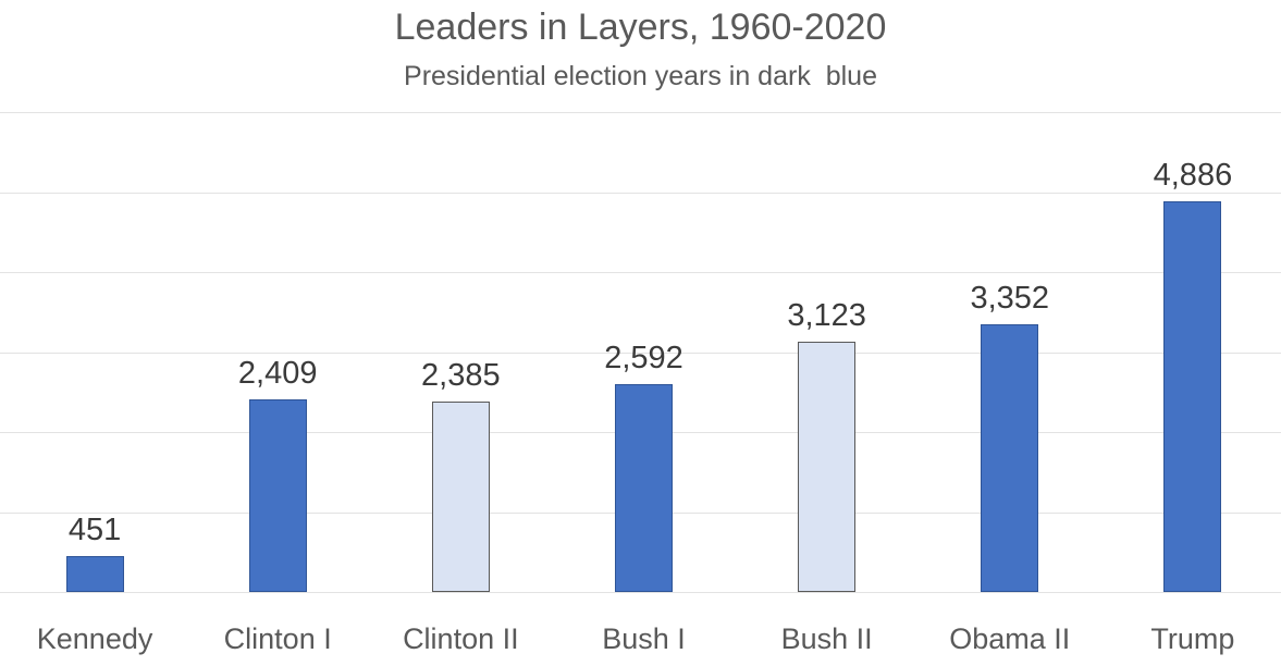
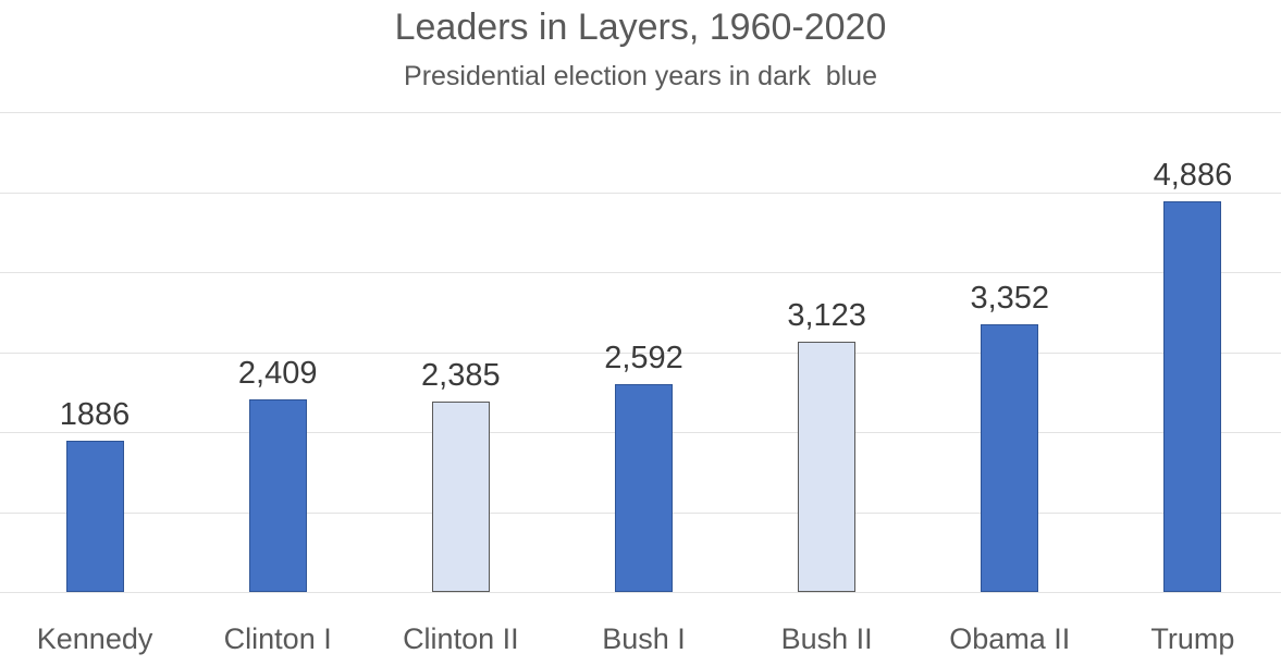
Kennedy: 451 -> 1886
